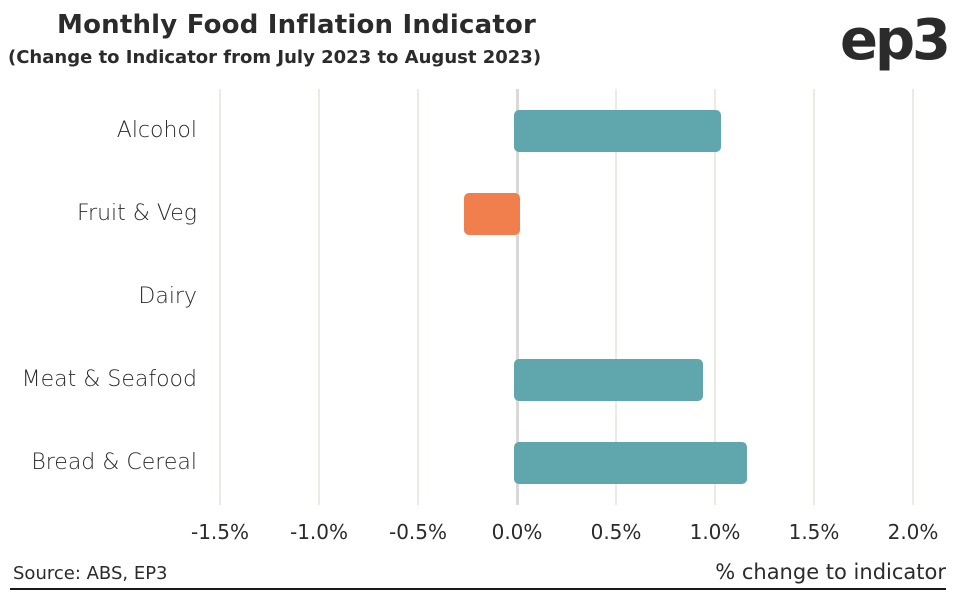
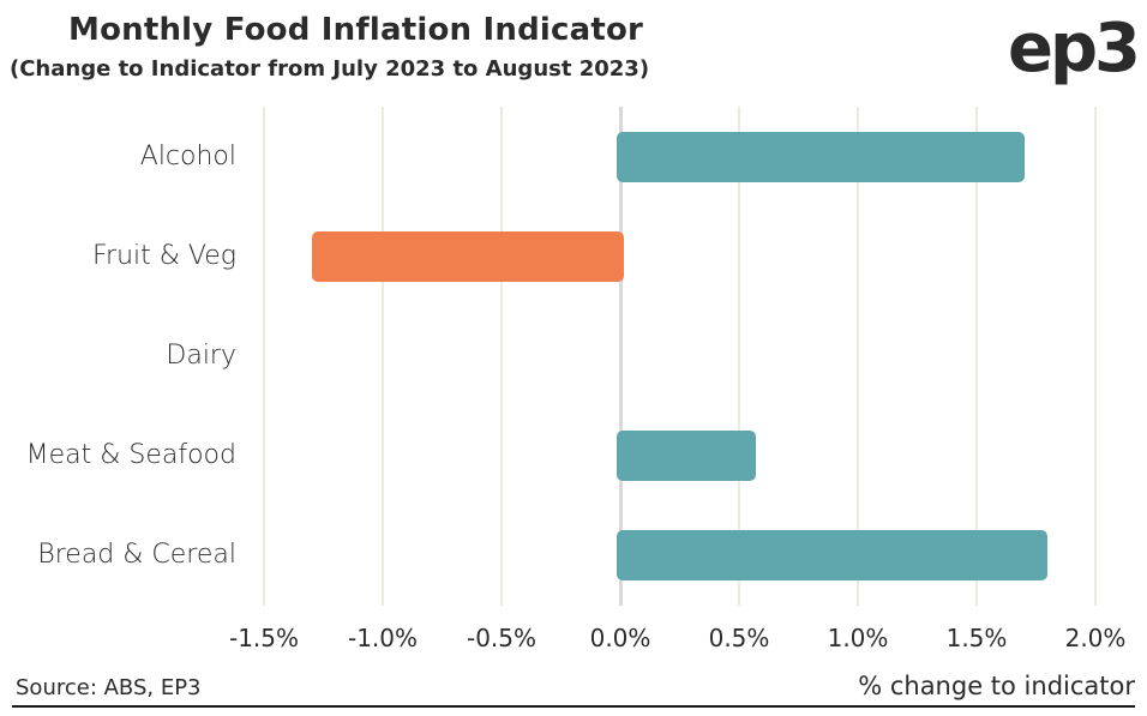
Alcohol: 1.03% -> 1.70%
Fruit & Veg: -0.27% -> -1.30%
Meat & Seafood: 0.94% -> 0.57%
Bread & Cereal: 1.16% -> 1.80%
